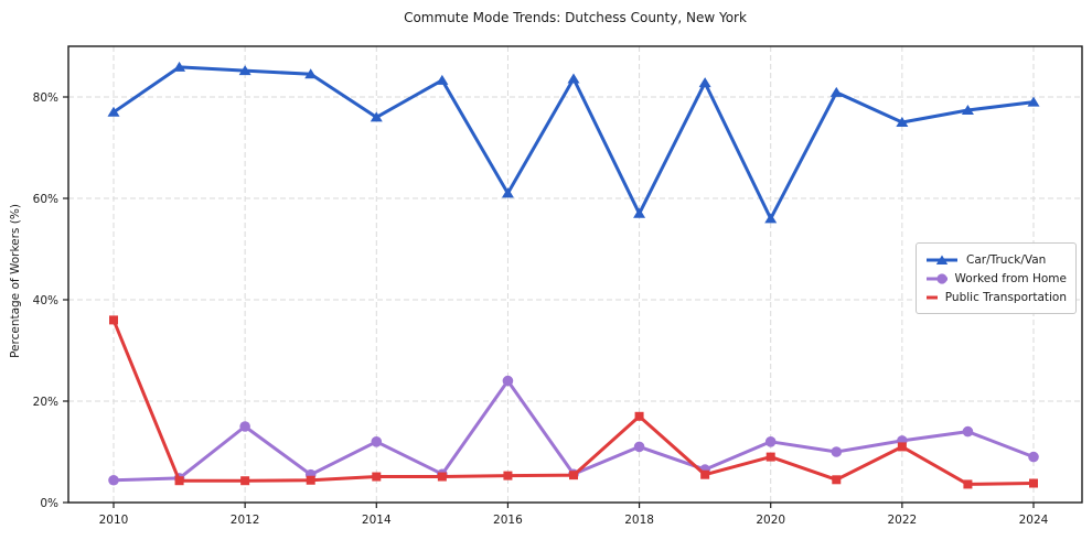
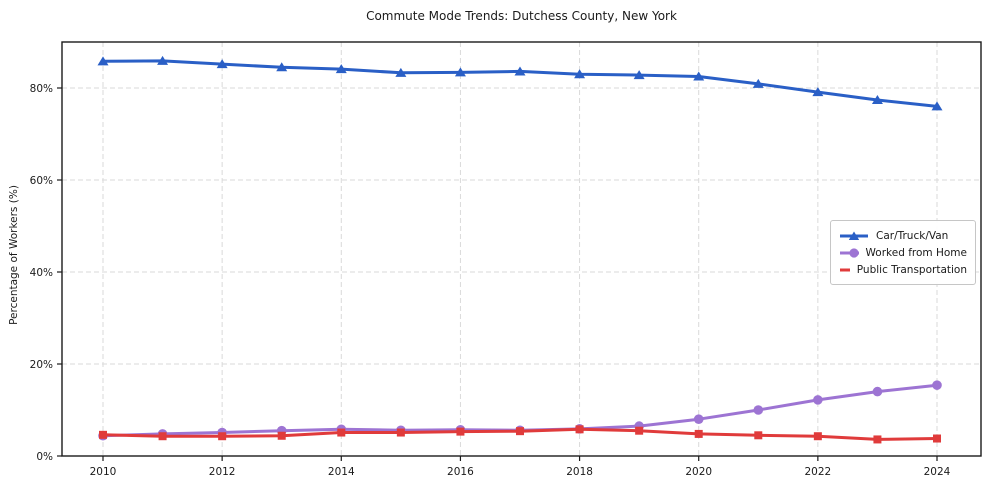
Car/Truck/Van/2010: 77% -> 86%
Public Transportation/2010: 36% -> 5%
Worked from Home/2012: 15% -> 5%
Car/Truck/Van/2014: 76% -> 84%
Worked from Home/2014: 12% -> 6%
Car/Truck/Van/2016: 61% -> 83%
Worked from Home/2016: 24% -> 6%
Car/Truck/Van/2018: 57% -> 83%
Worked from Home/2018: 11% -> 6%
Public Transportation/2018: 17% -> 6%
Car/Truck/Van/2020: 56% -> 82%
Worked from Home/2020: 12% -> 8%
Public Transportation/2020: 9% -> 5%
Car/Truck/Van/2022: 75% -> 79%
Public Transportation/2022: 11% -> 4%
Car/Truck/Van/2024: 79% -> 76%
Worked from Home/2024: 9% -> 15%
